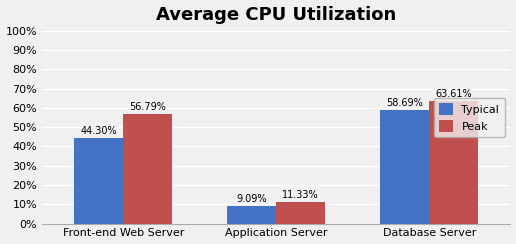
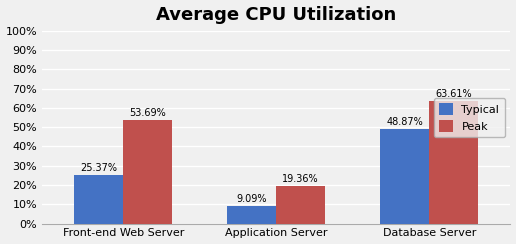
Typical/Front-end Web Server: 44.30% -> 25.37%
Peak/Front-end Web Server: 56.79% -> 53.69%
Peak/Application Server: 11.33% -> 19.36%
Typical/Database Server: 58.69% -> 48.87%
